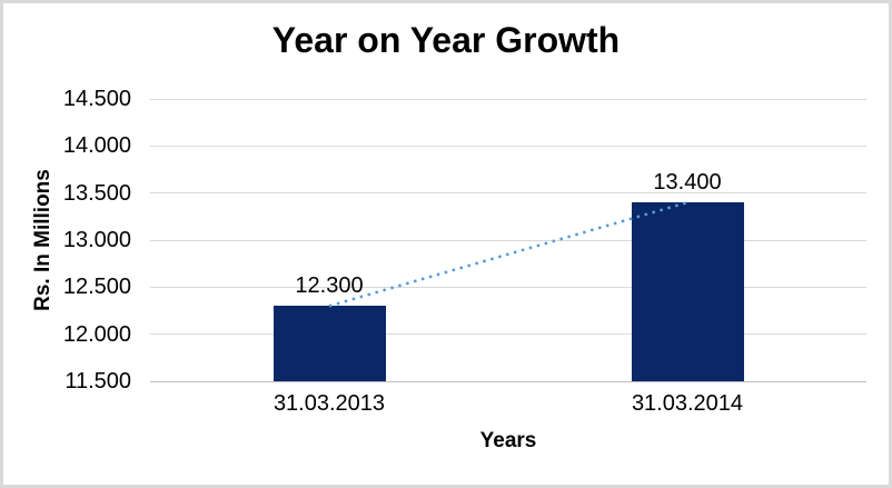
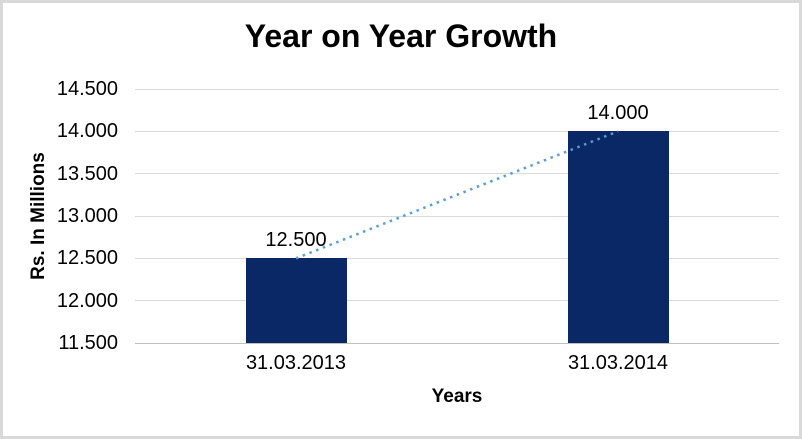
31.03.2013: 12.300 -> 12.500
31.03.2014: 13.400 -> 14.000
